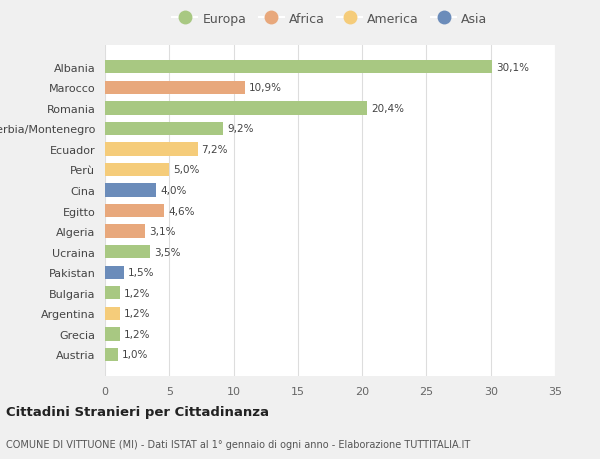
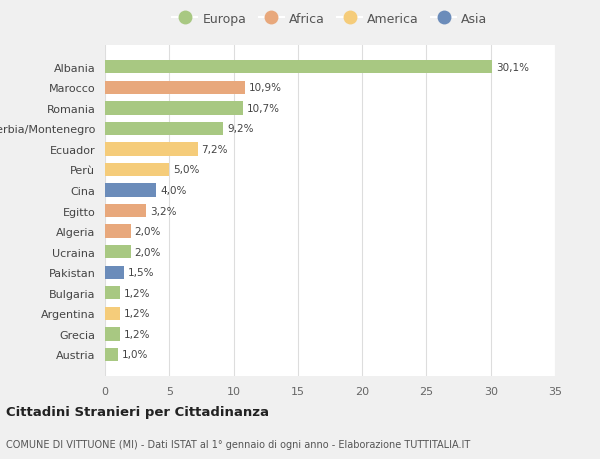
Romania: 20,4% -> 10,7%
Egitto: 4,6% -> 3,2%
Algeria: 3,1% -> 2,0%
Ucraina: 3,5% -> 2,0%
